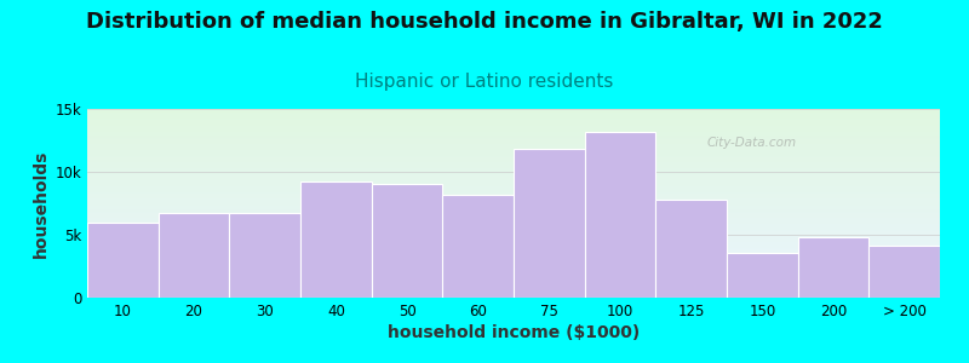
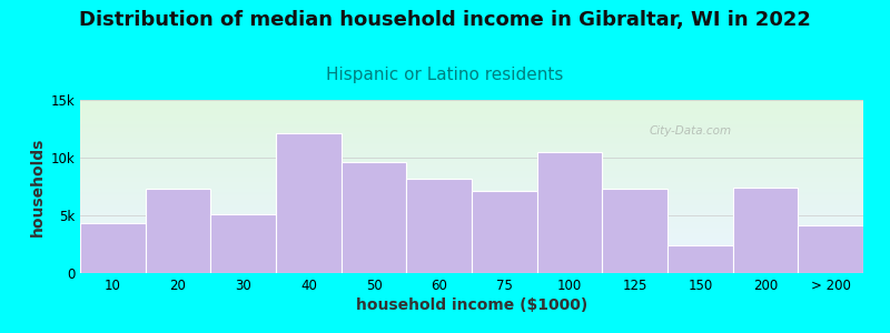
10: 6.0k -> 4.3k
20: 6.7k -> 7.3k
30: 6.7k -> 5.1k
40: 9.2k -> 12.1k
50: 9.0k -> 9.6k
75: 11.8k -> 7.1k
100: 13.2k -> 10.5k
125: 7.8k -> 7.3k
150: 3.6k -> 2.4k
200: 4.8k -> 7.4k
